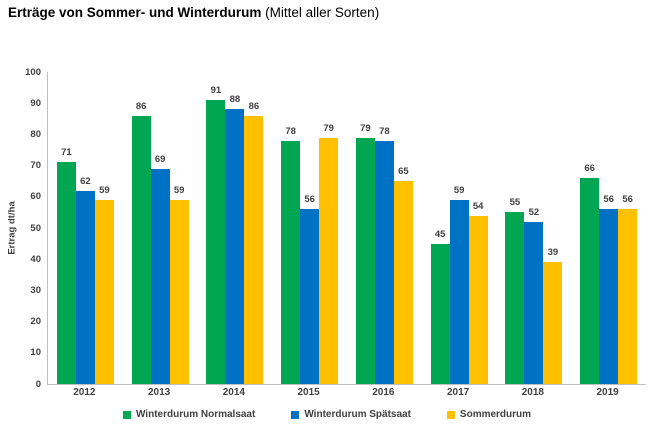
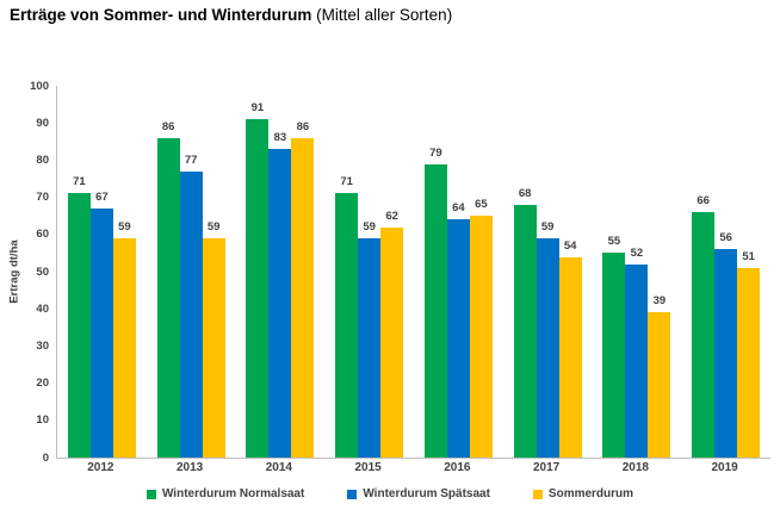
Winterdurum Spätsaat/2012: 62 -> 67
Winterdurum Spätsaat/2013: 69 -> 77
Winterdurum Spätsaat/2014: 88 -> 83
Winterdurum Normalsaat/2015: 78 -> 71
Winterdurum Spätsaat/2015: 56 -> 59
Sommerdurum/2015: 79 -> 62
Winterdurum Spätsaat/2016: 78 -> 64
Winterdurum Normalsaat/2017: 45 -> 68
Sommerdurum/2019: 56 -> 51
